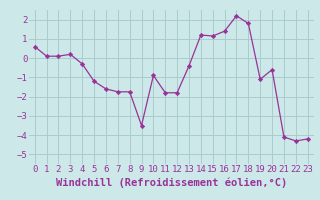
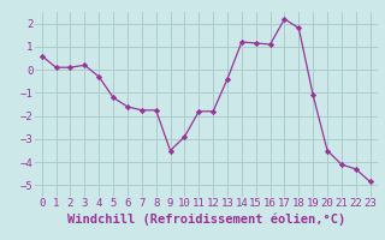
10: -0.9 -> -2.9
16: 1.4 -> 1.1
20: -0.6 -> -3.5
23: -4.2 -> -4.8
